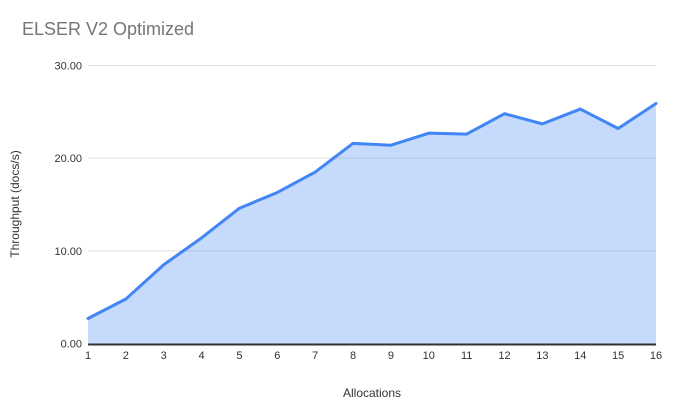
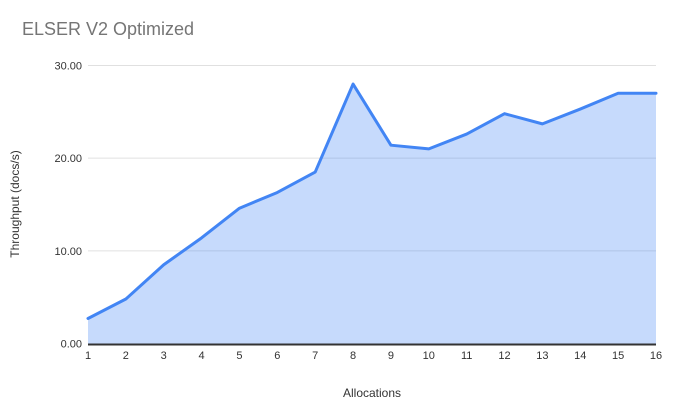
8: 22 -> 28
10: 23 -> 21
15: 23 -> 27
16: 26 -> 27
